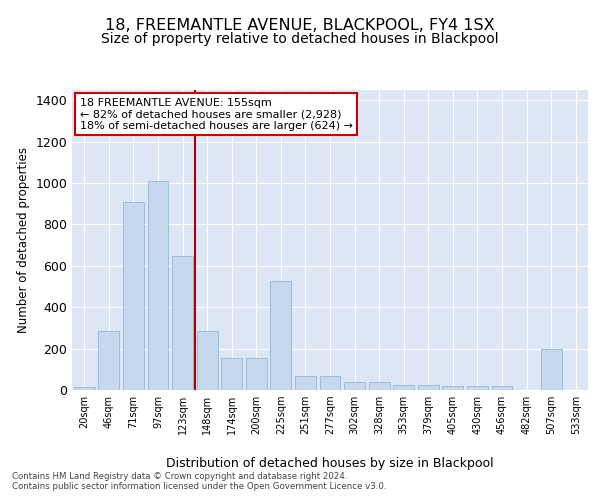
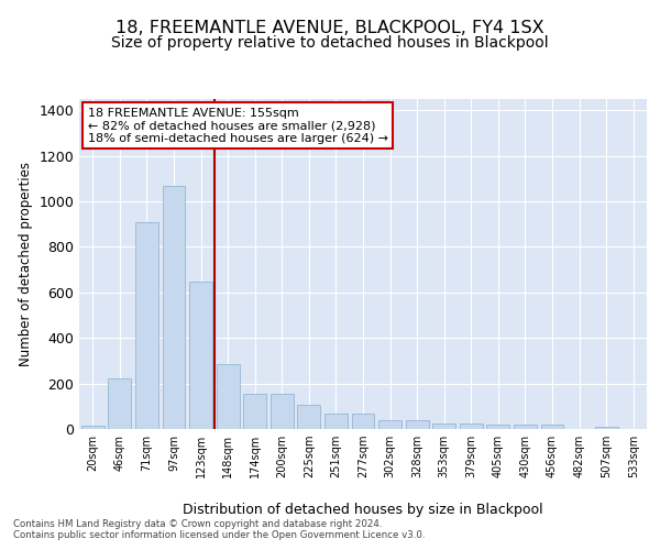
46sqm: 285 -> 222
97sqm: 1010 -> 1070
225sqm: 525 -> 105
507sqm: 200 -> 10
